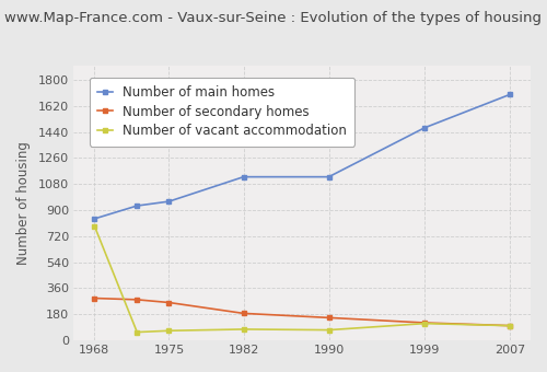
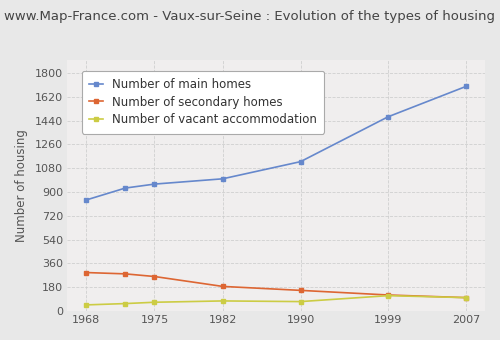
Number of vacant accommodation/1968: 790 -> 40
Number of main homes/1982: 1130 -> 1000
